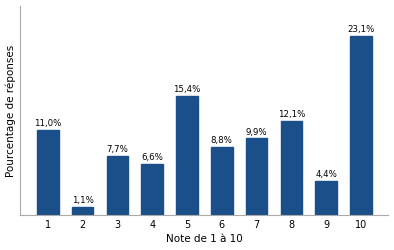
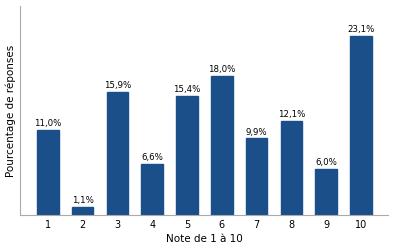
3: 7,7% -> 15,9%
6: 8,8% -> 18,0%
9: 4,4% -> 6,0%
